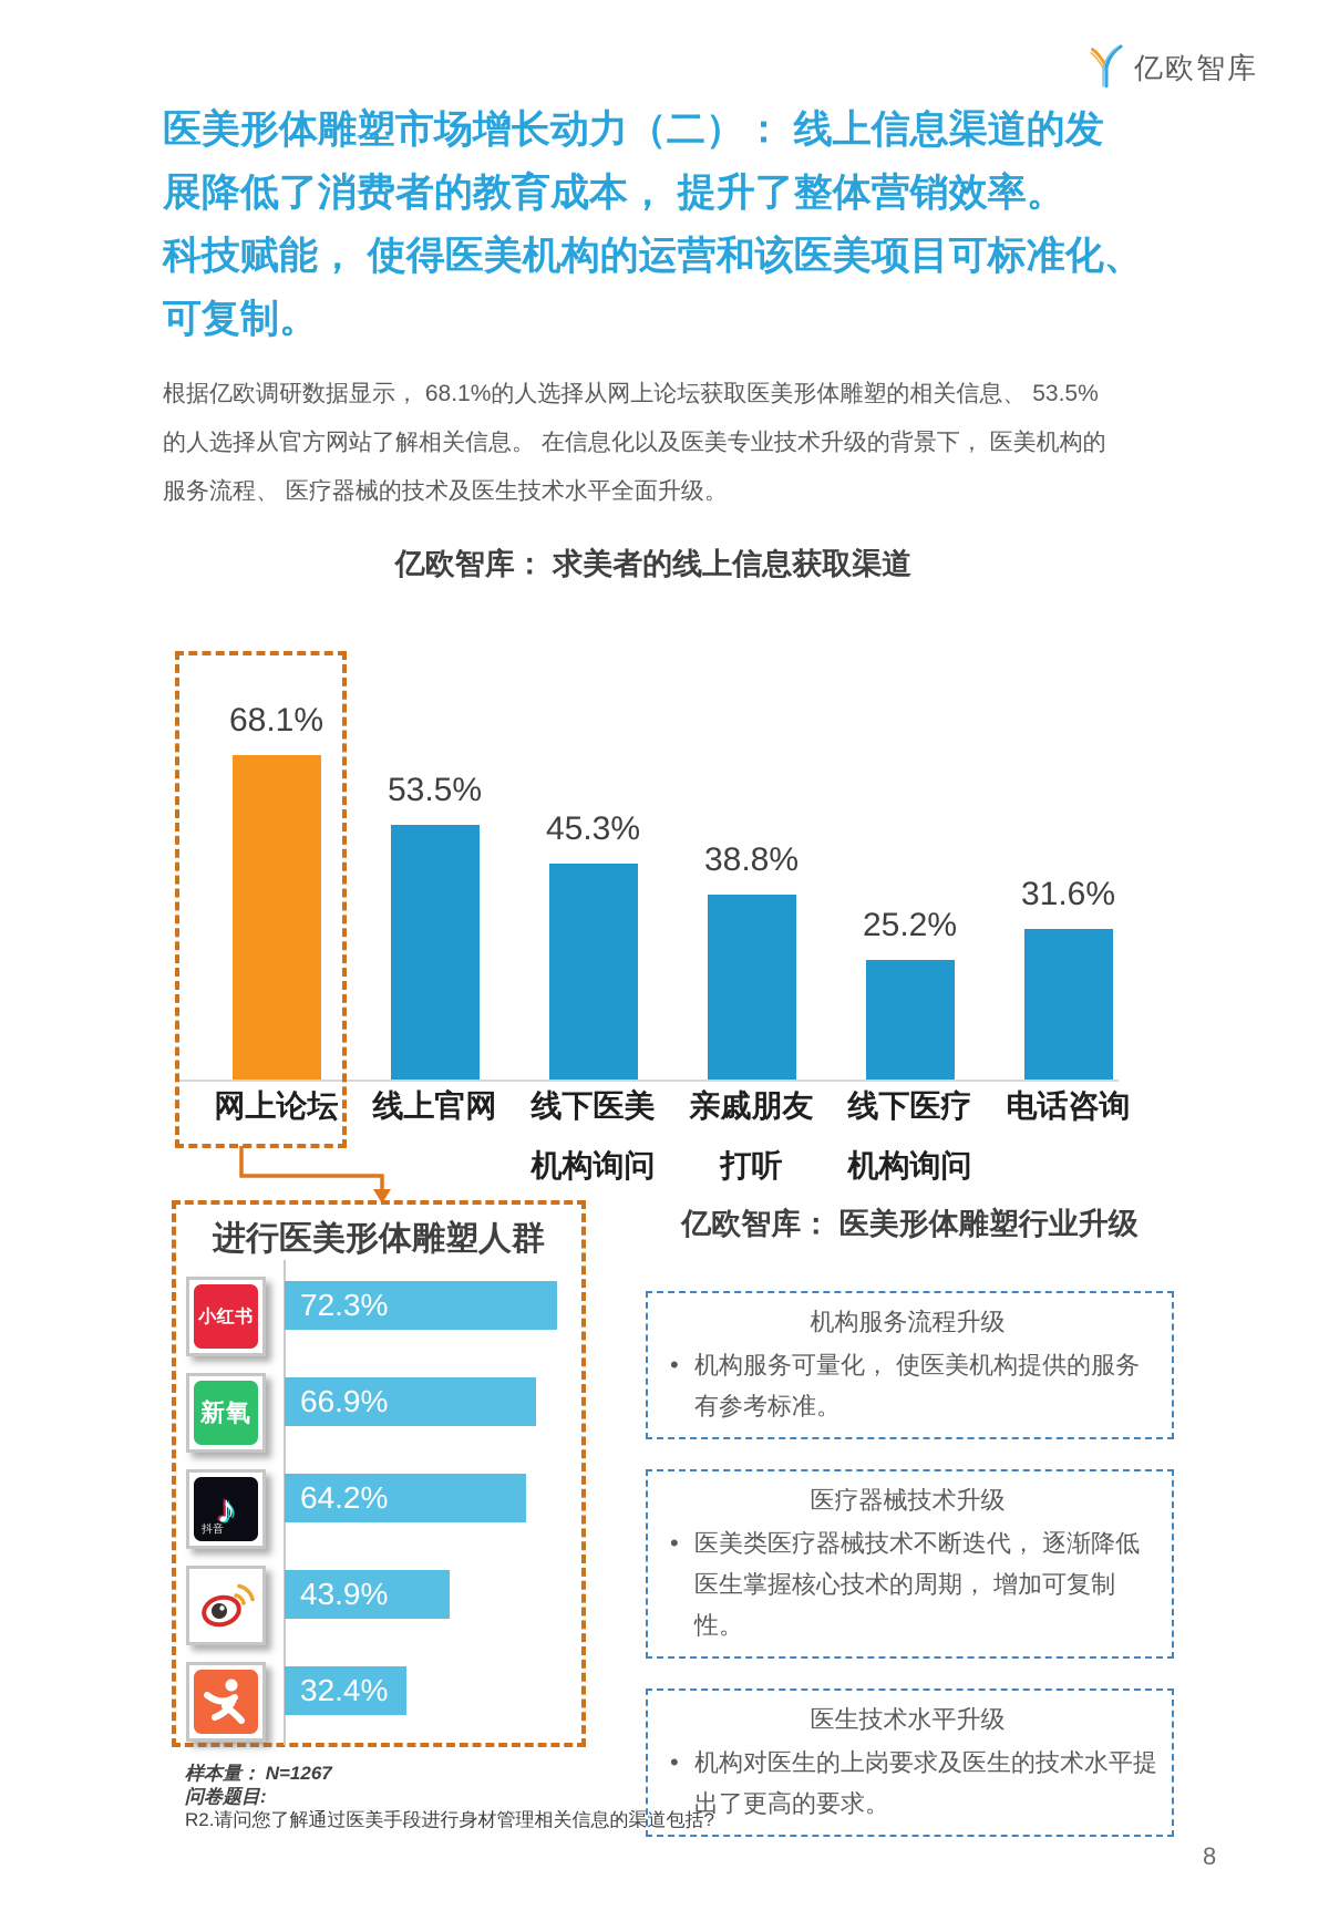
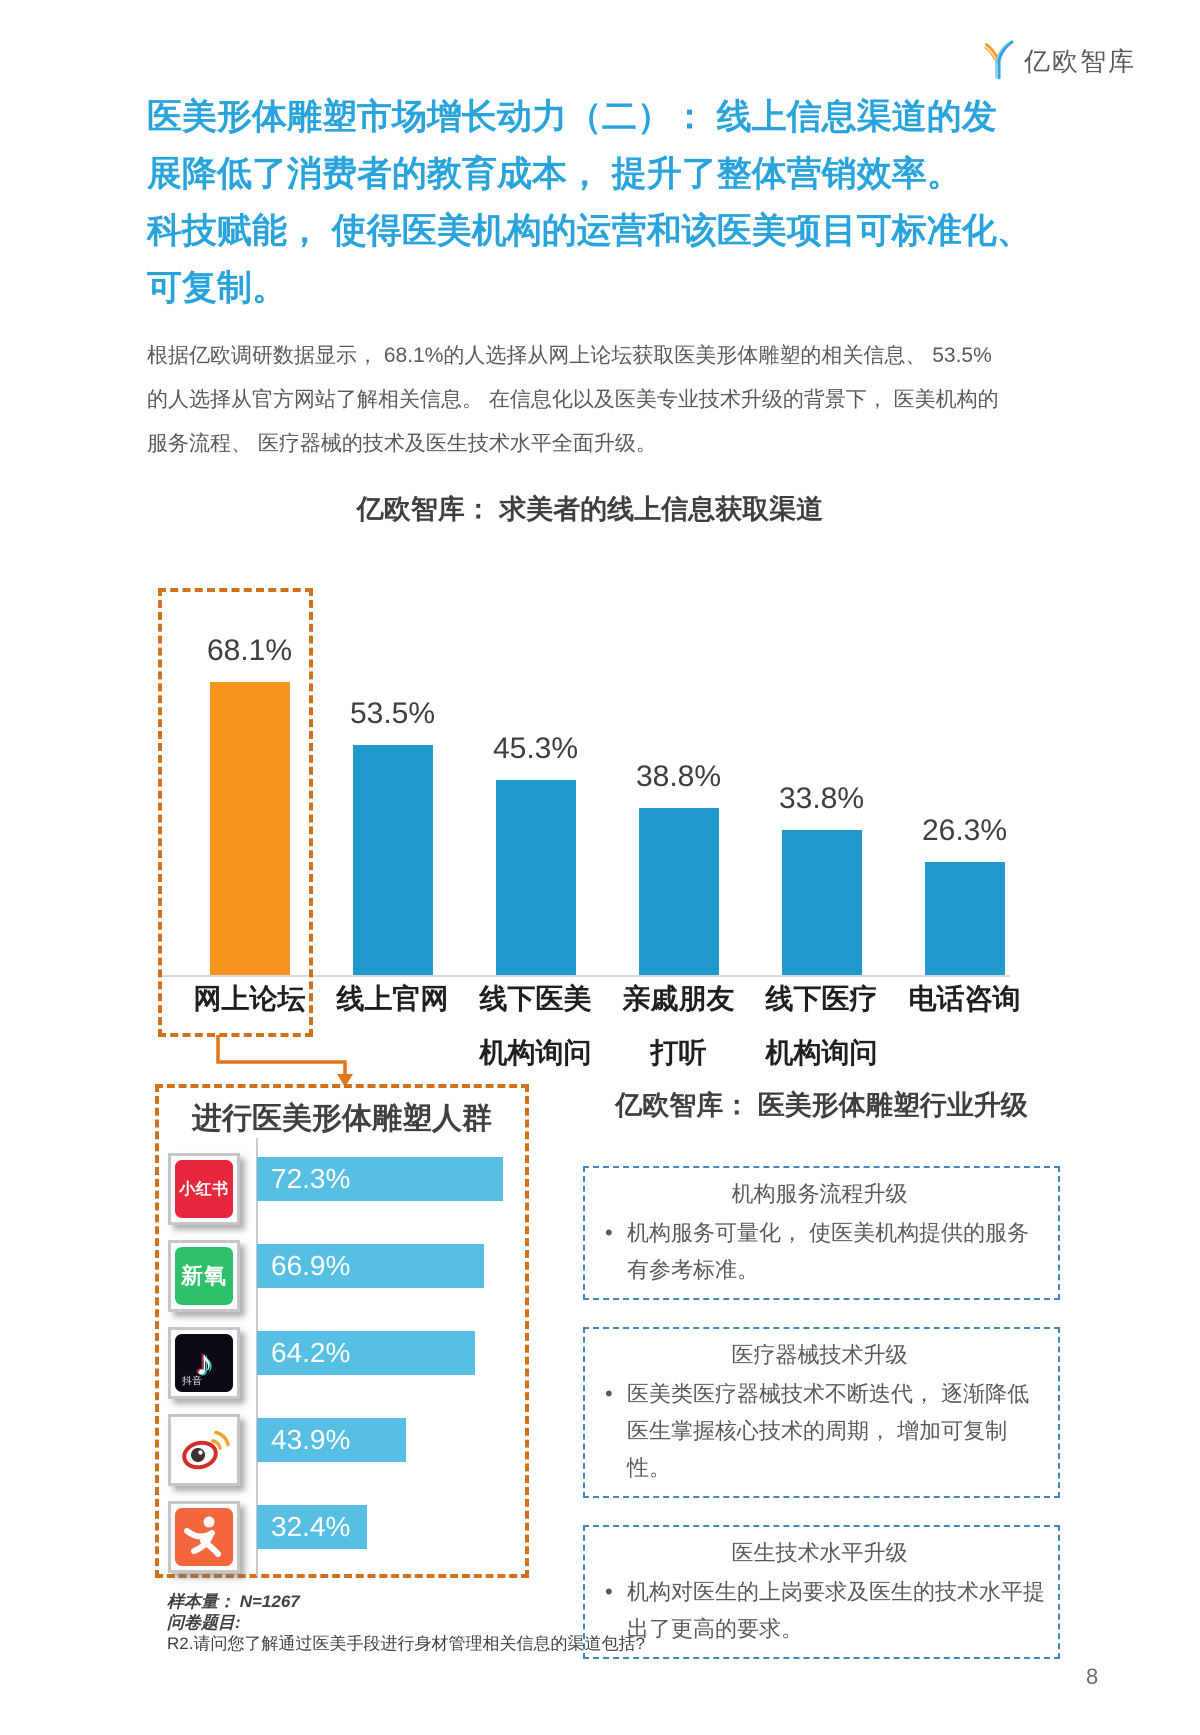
亿欧智库： 求美者的线上信息获取渠道/线下医疗机构询问: 25.2% -> 33.8%
亿欧智库： 求美者的线上信息获取渠道/电话咨询: 31.6% -> 26.3%
